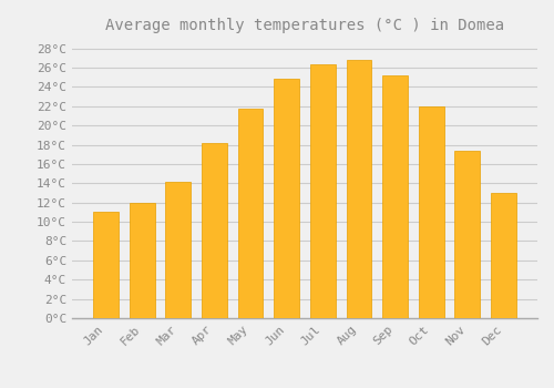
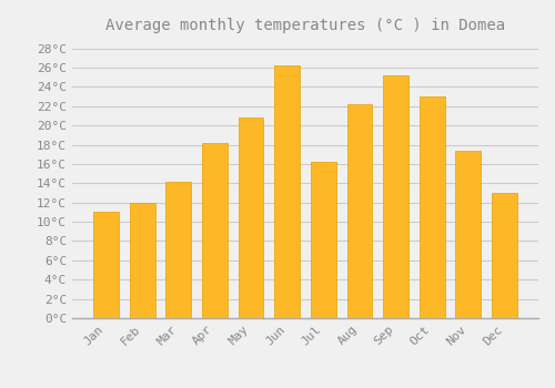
May: 21.8°C -> 20.8°C
Jun: 24.8°C -> 26.2°C
Jul: 26.4°C -> 16.2°C
Aug: 26.8°C -> 22.2°C
Oct: 22.0°C -> 23.0°C
